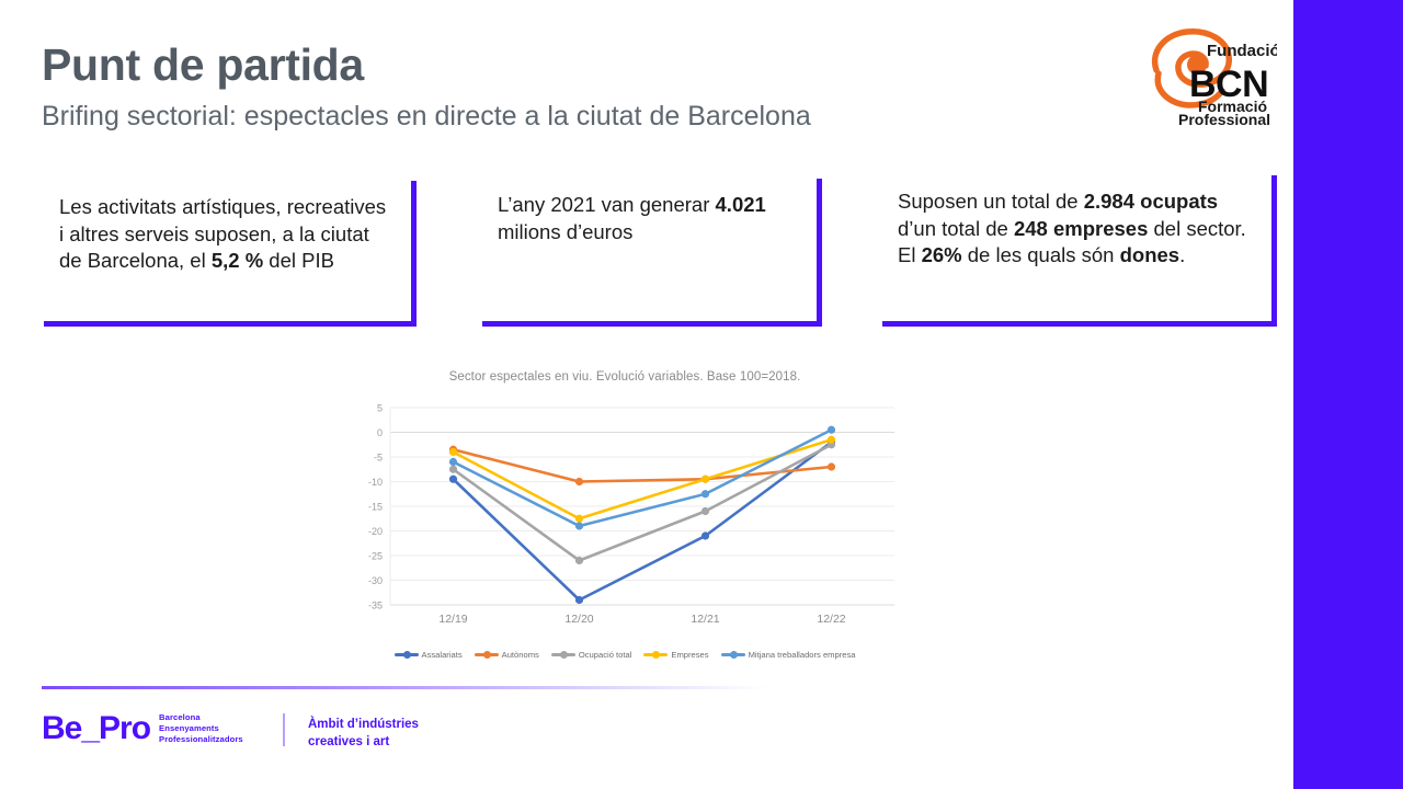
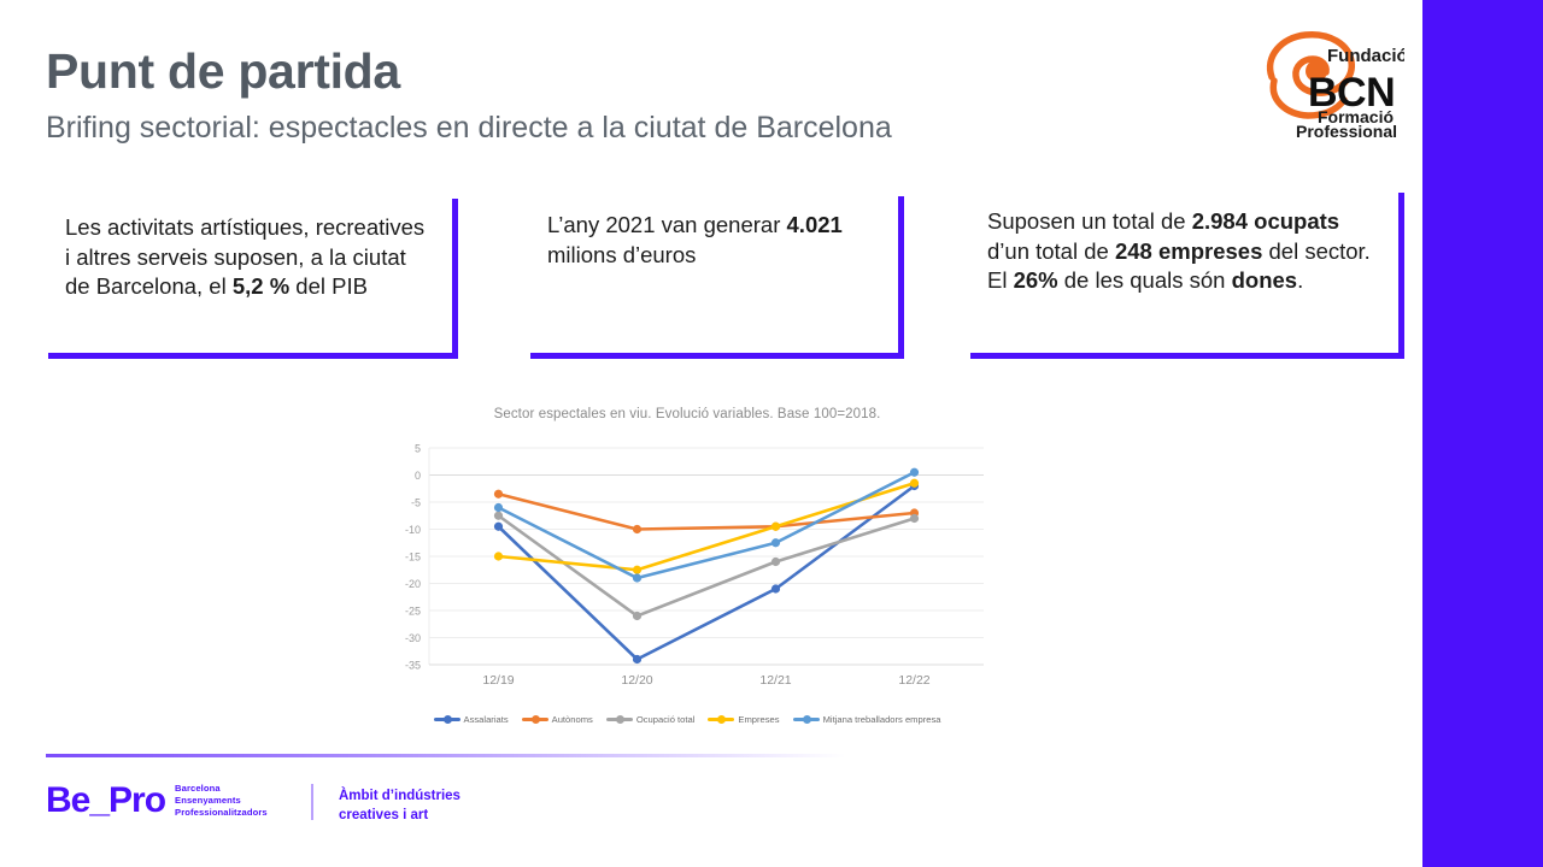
Empreses/12/19: -4 -> -15
Ocupació total/12/22: -2 -> -8
